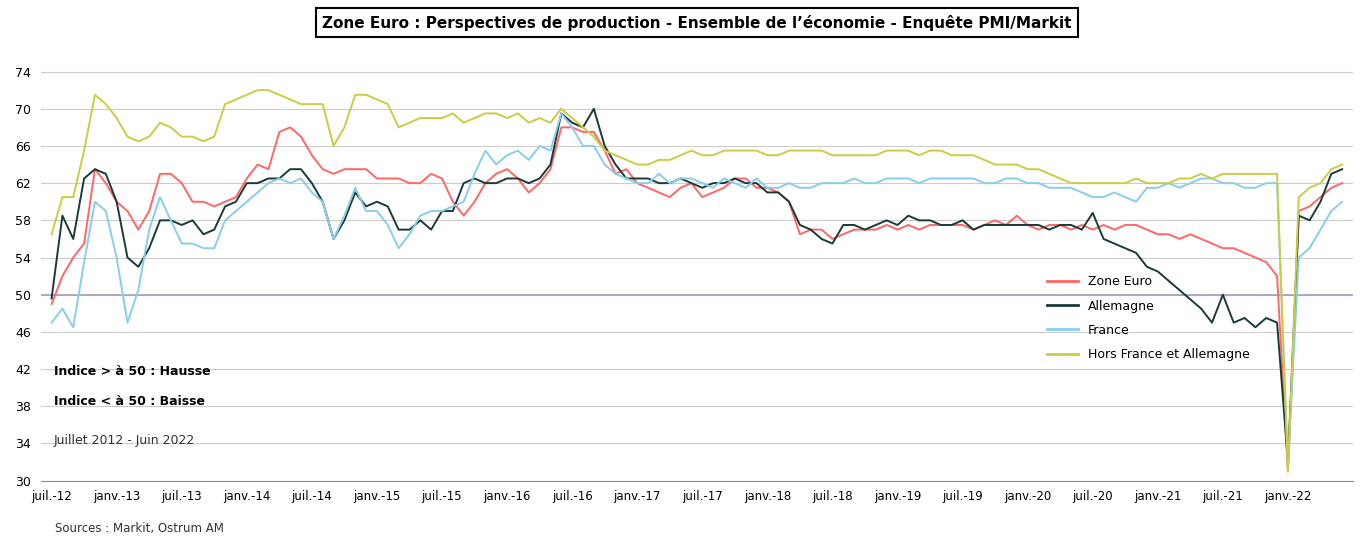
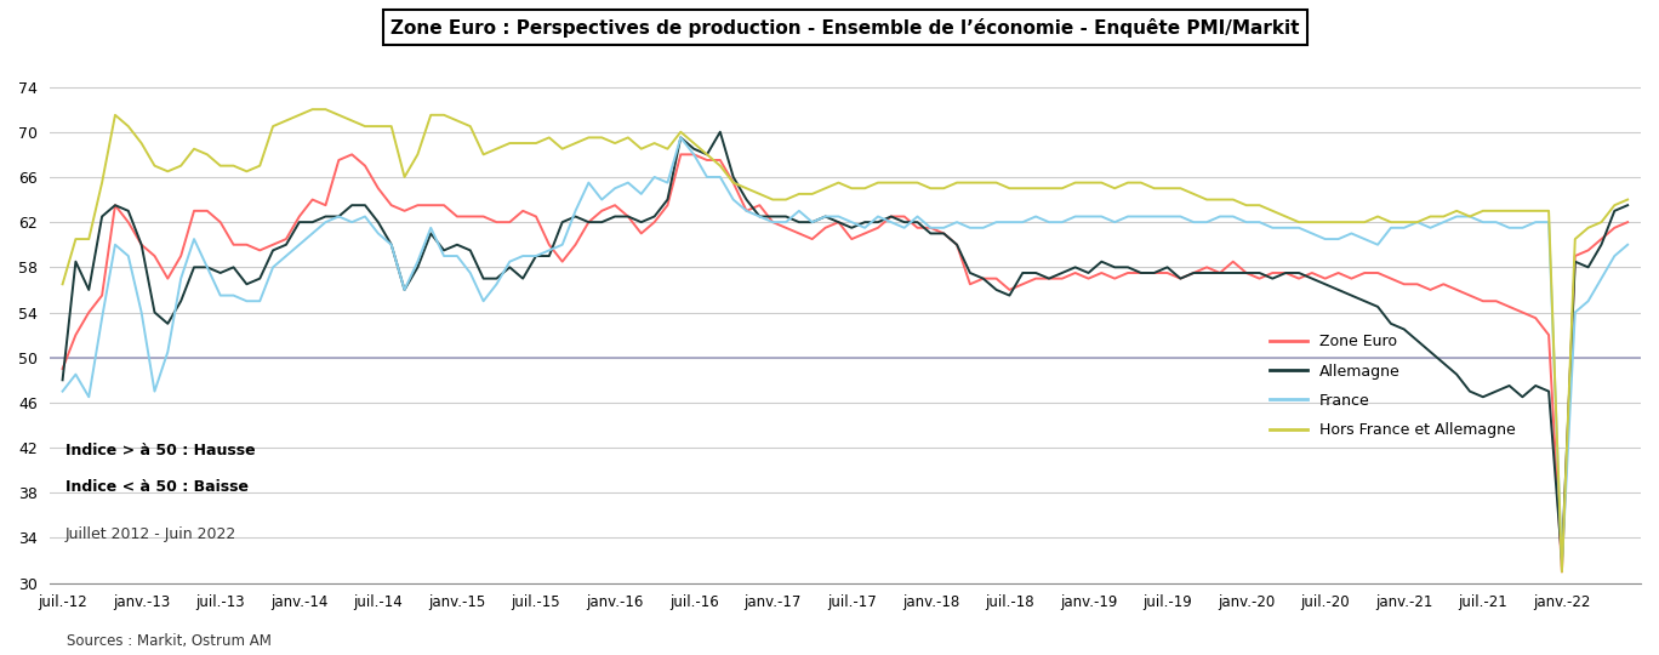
Allemagne/juil.-12: 49.6 -> 48.0
Allemagne/juil.-20: 58.8 -> 56.5
Allemagne/juil.-21: 50.0 -> 46.5
